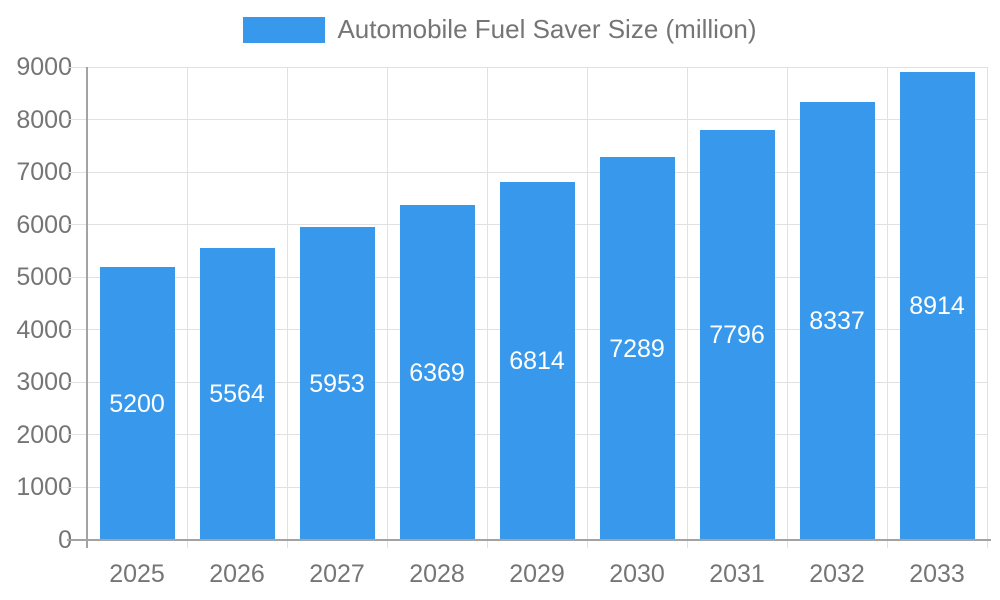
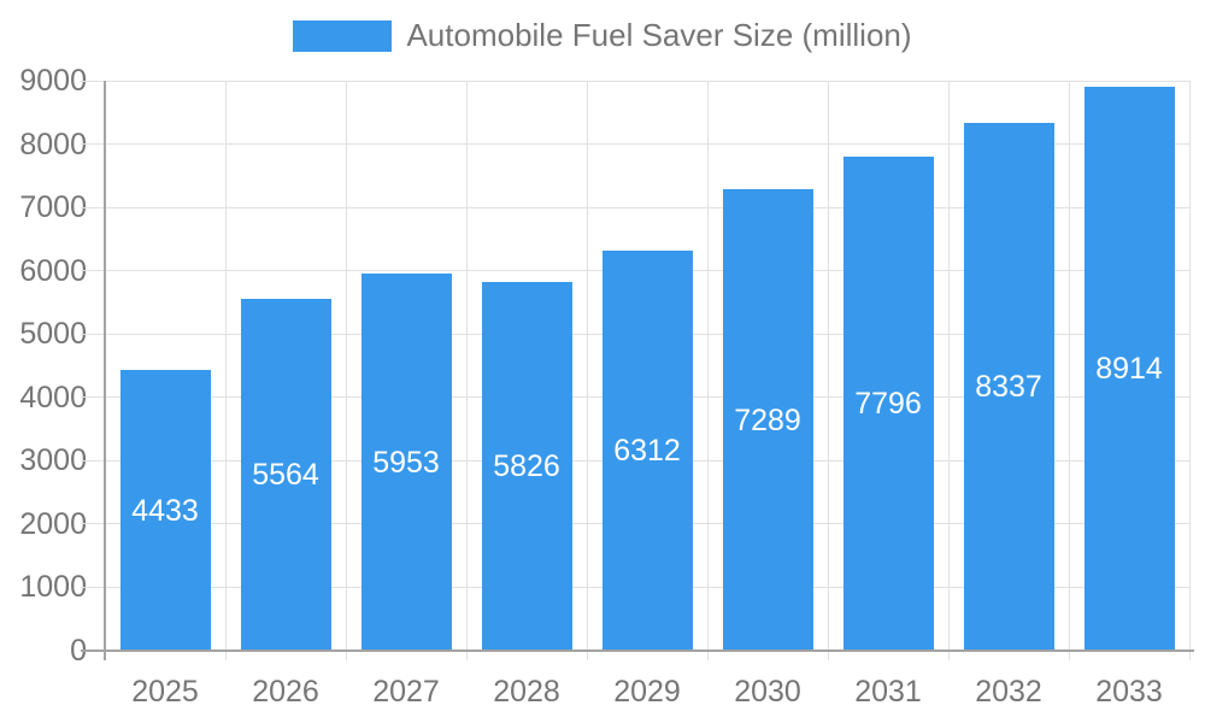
2025: 5200 -> 4433
2028: 6369 -> 5826
2029: 6814 -> 6312
